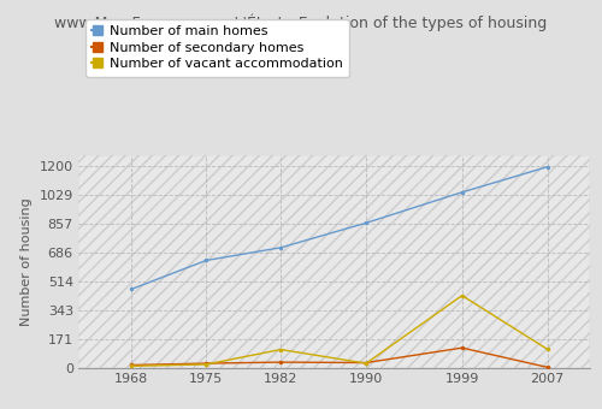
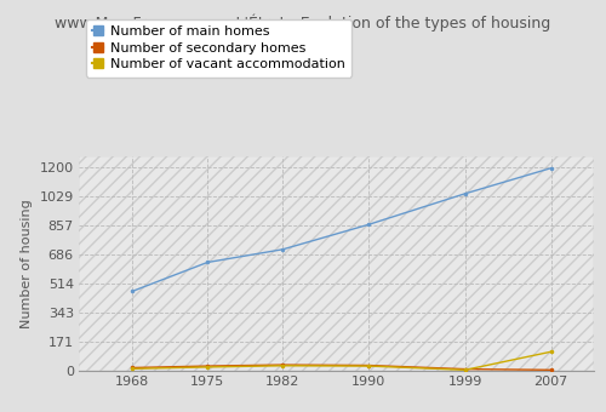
Number of vacant accommodation/1982: 110 -> 30
Number of secondary homes/1999: 120 -> 10
Number of vacant accommodation/1999: 430 -> 0
